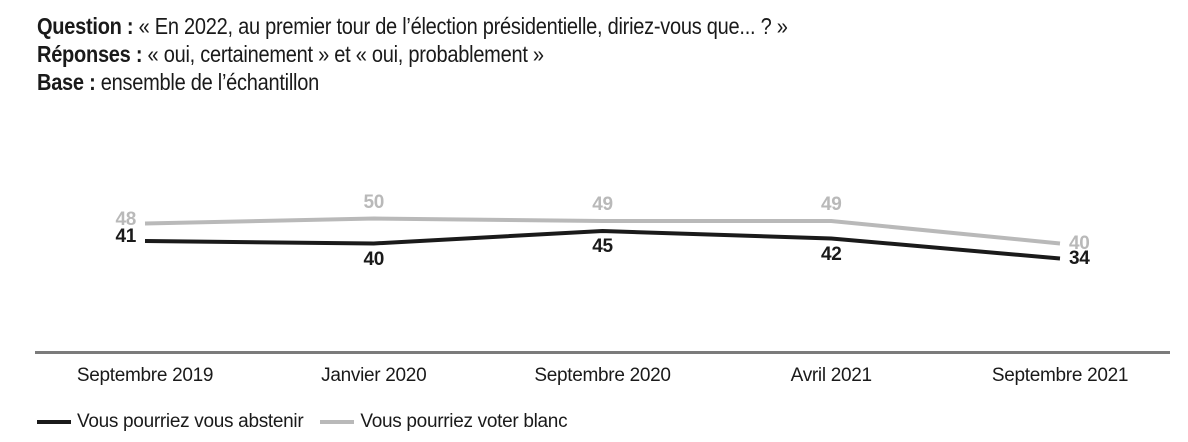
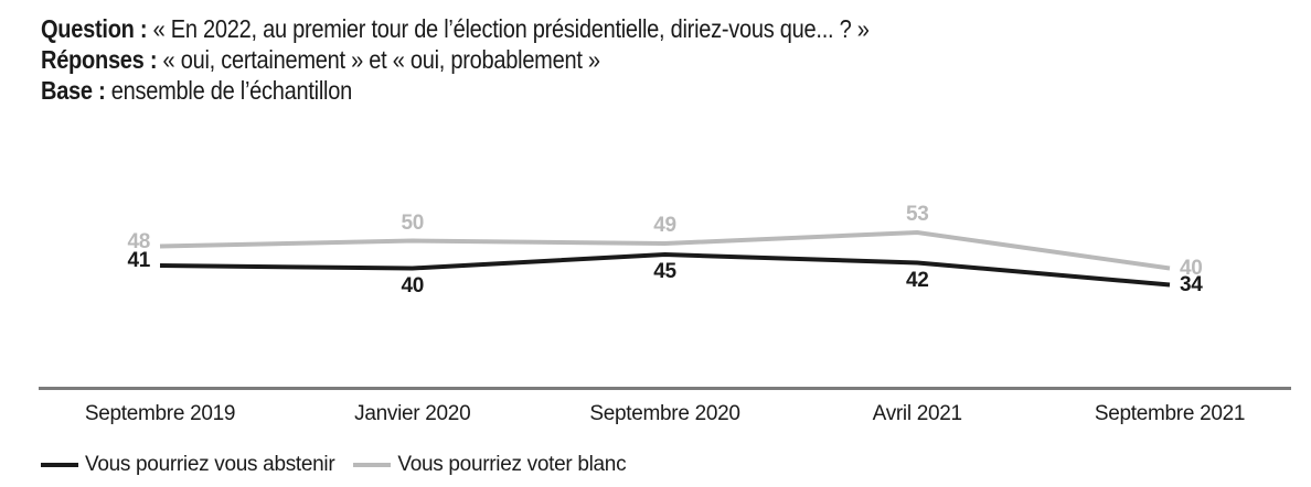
Vous pourriez voter blanc/Avril 2021: 49 -> 53
